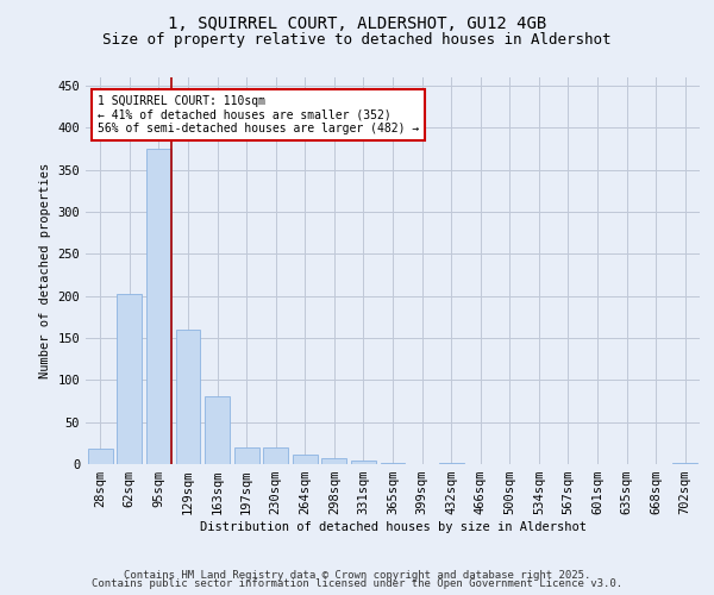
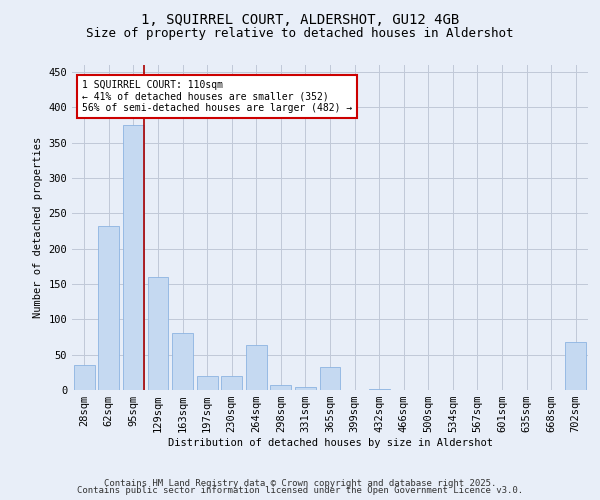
28sqm: 18 -> 36
62sqm: 202 -> 232
264sqm: 12 -> 64
365sqm: 2 -> 32
702sqm: 2 -> 68
